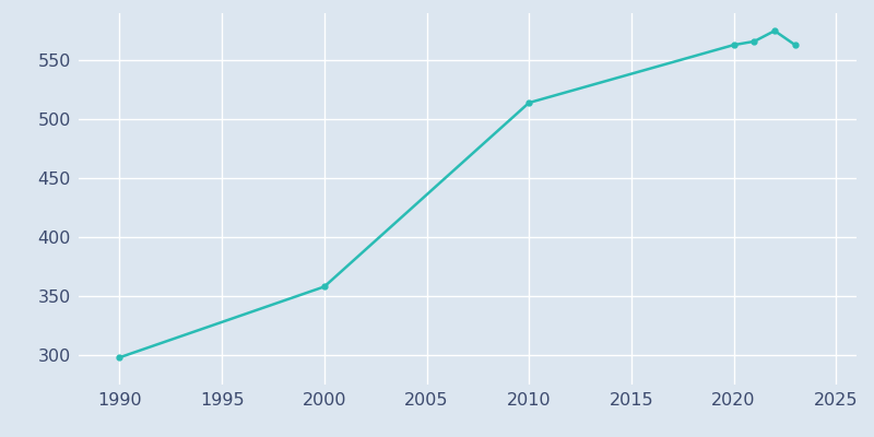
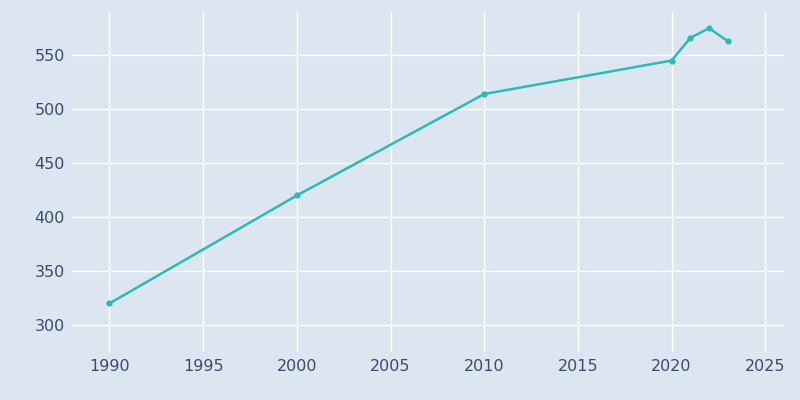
1990: 298 -> 320
2000: 358 -> 420
2020: 563 -> 545
